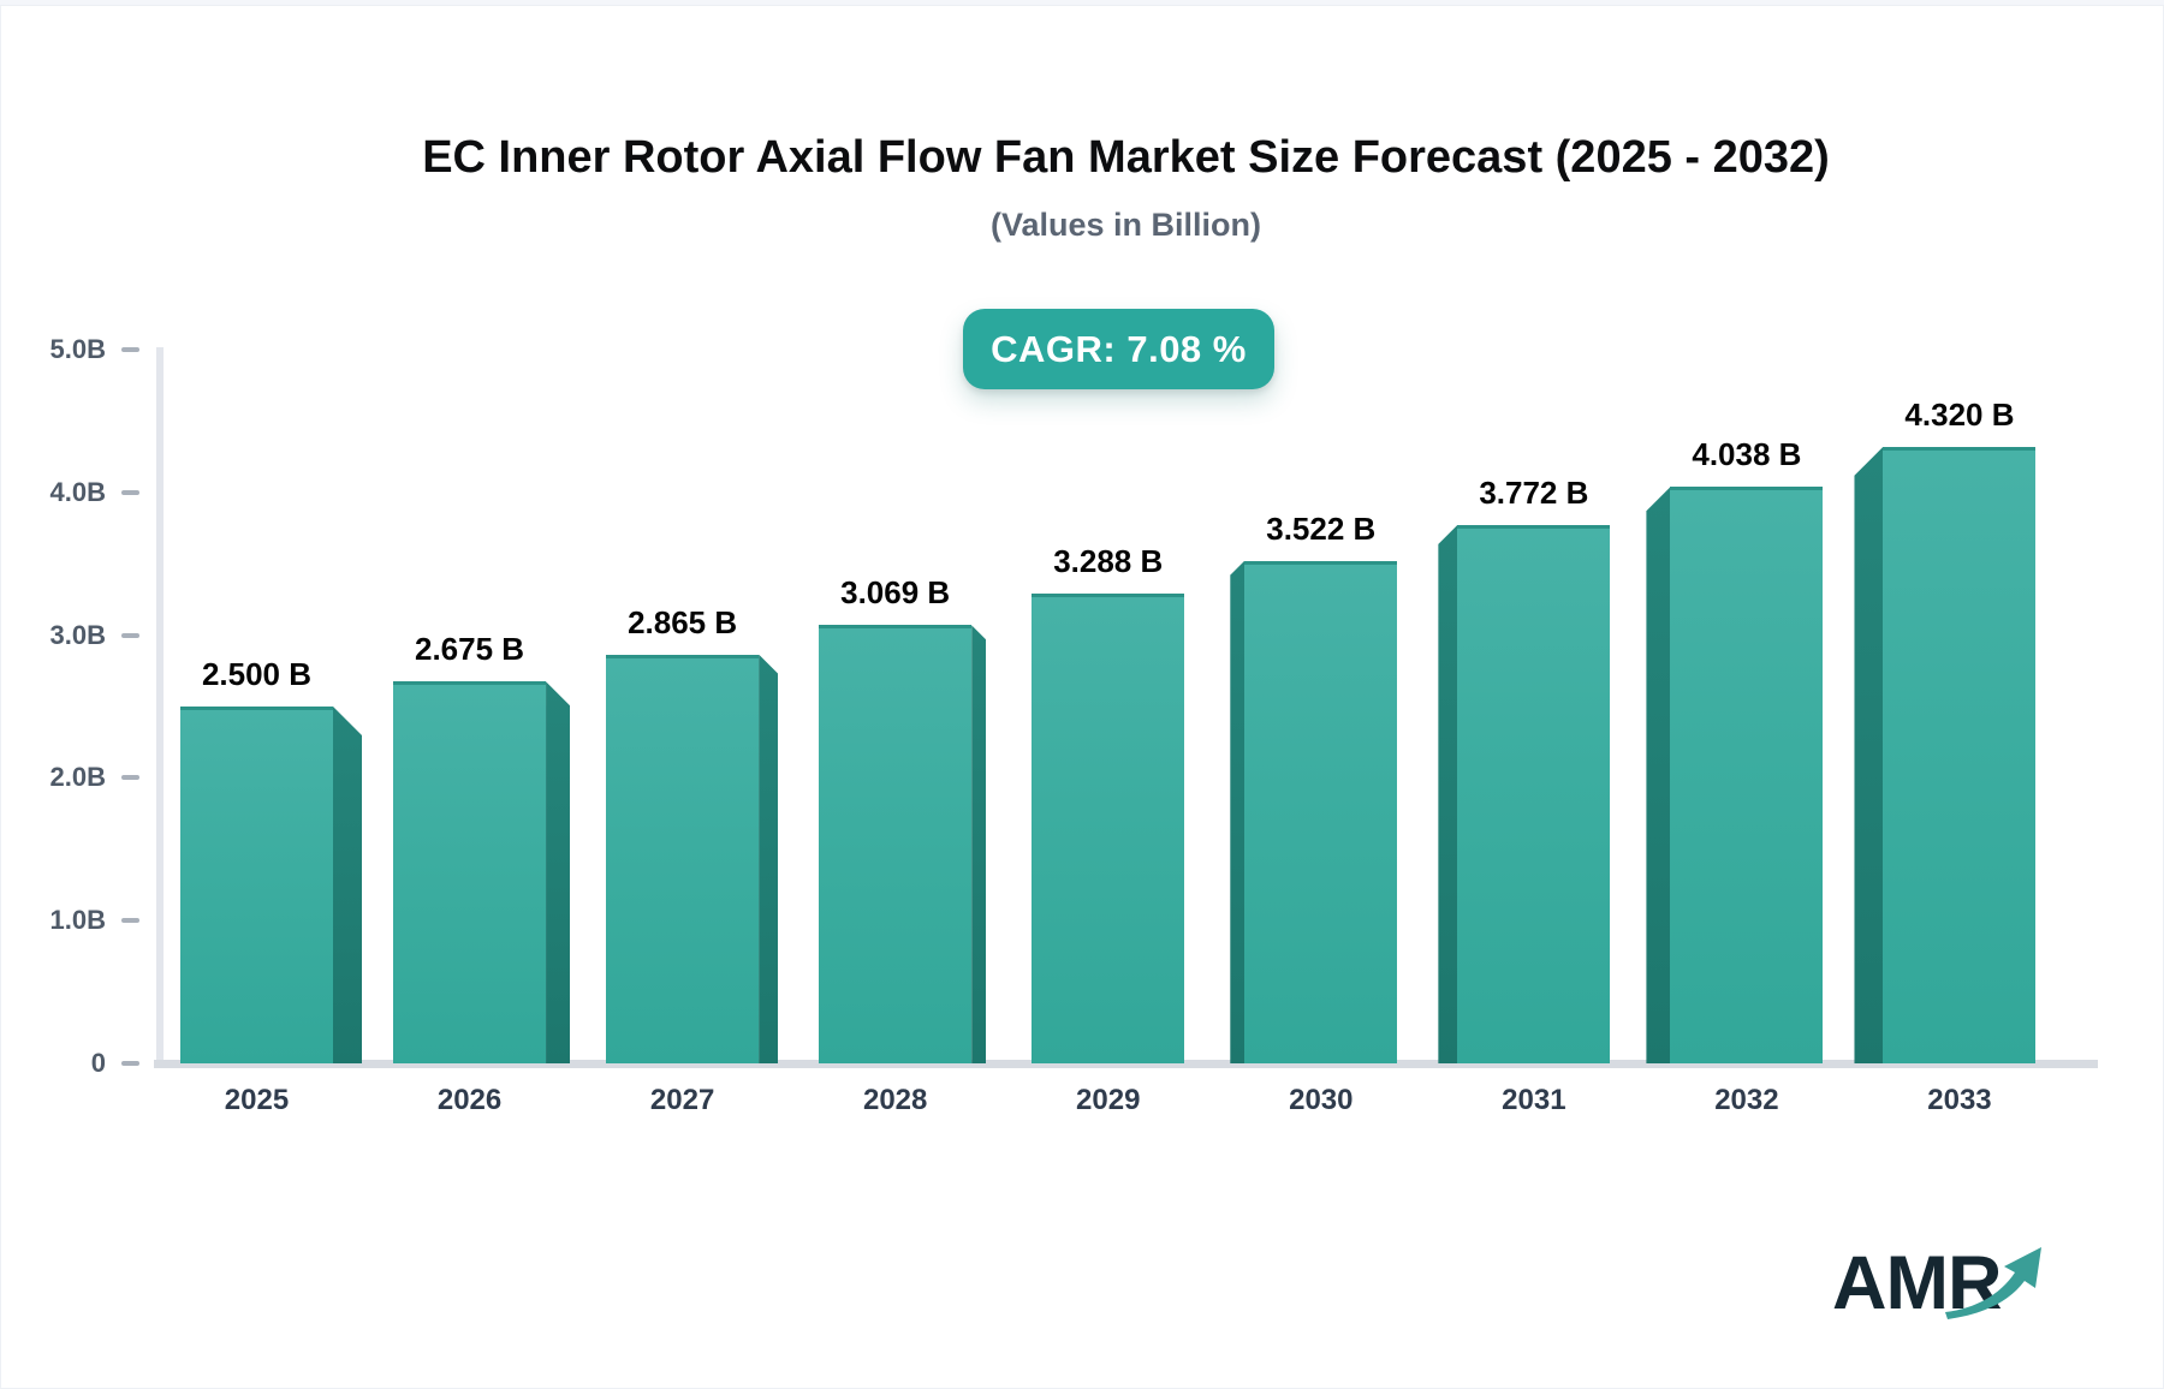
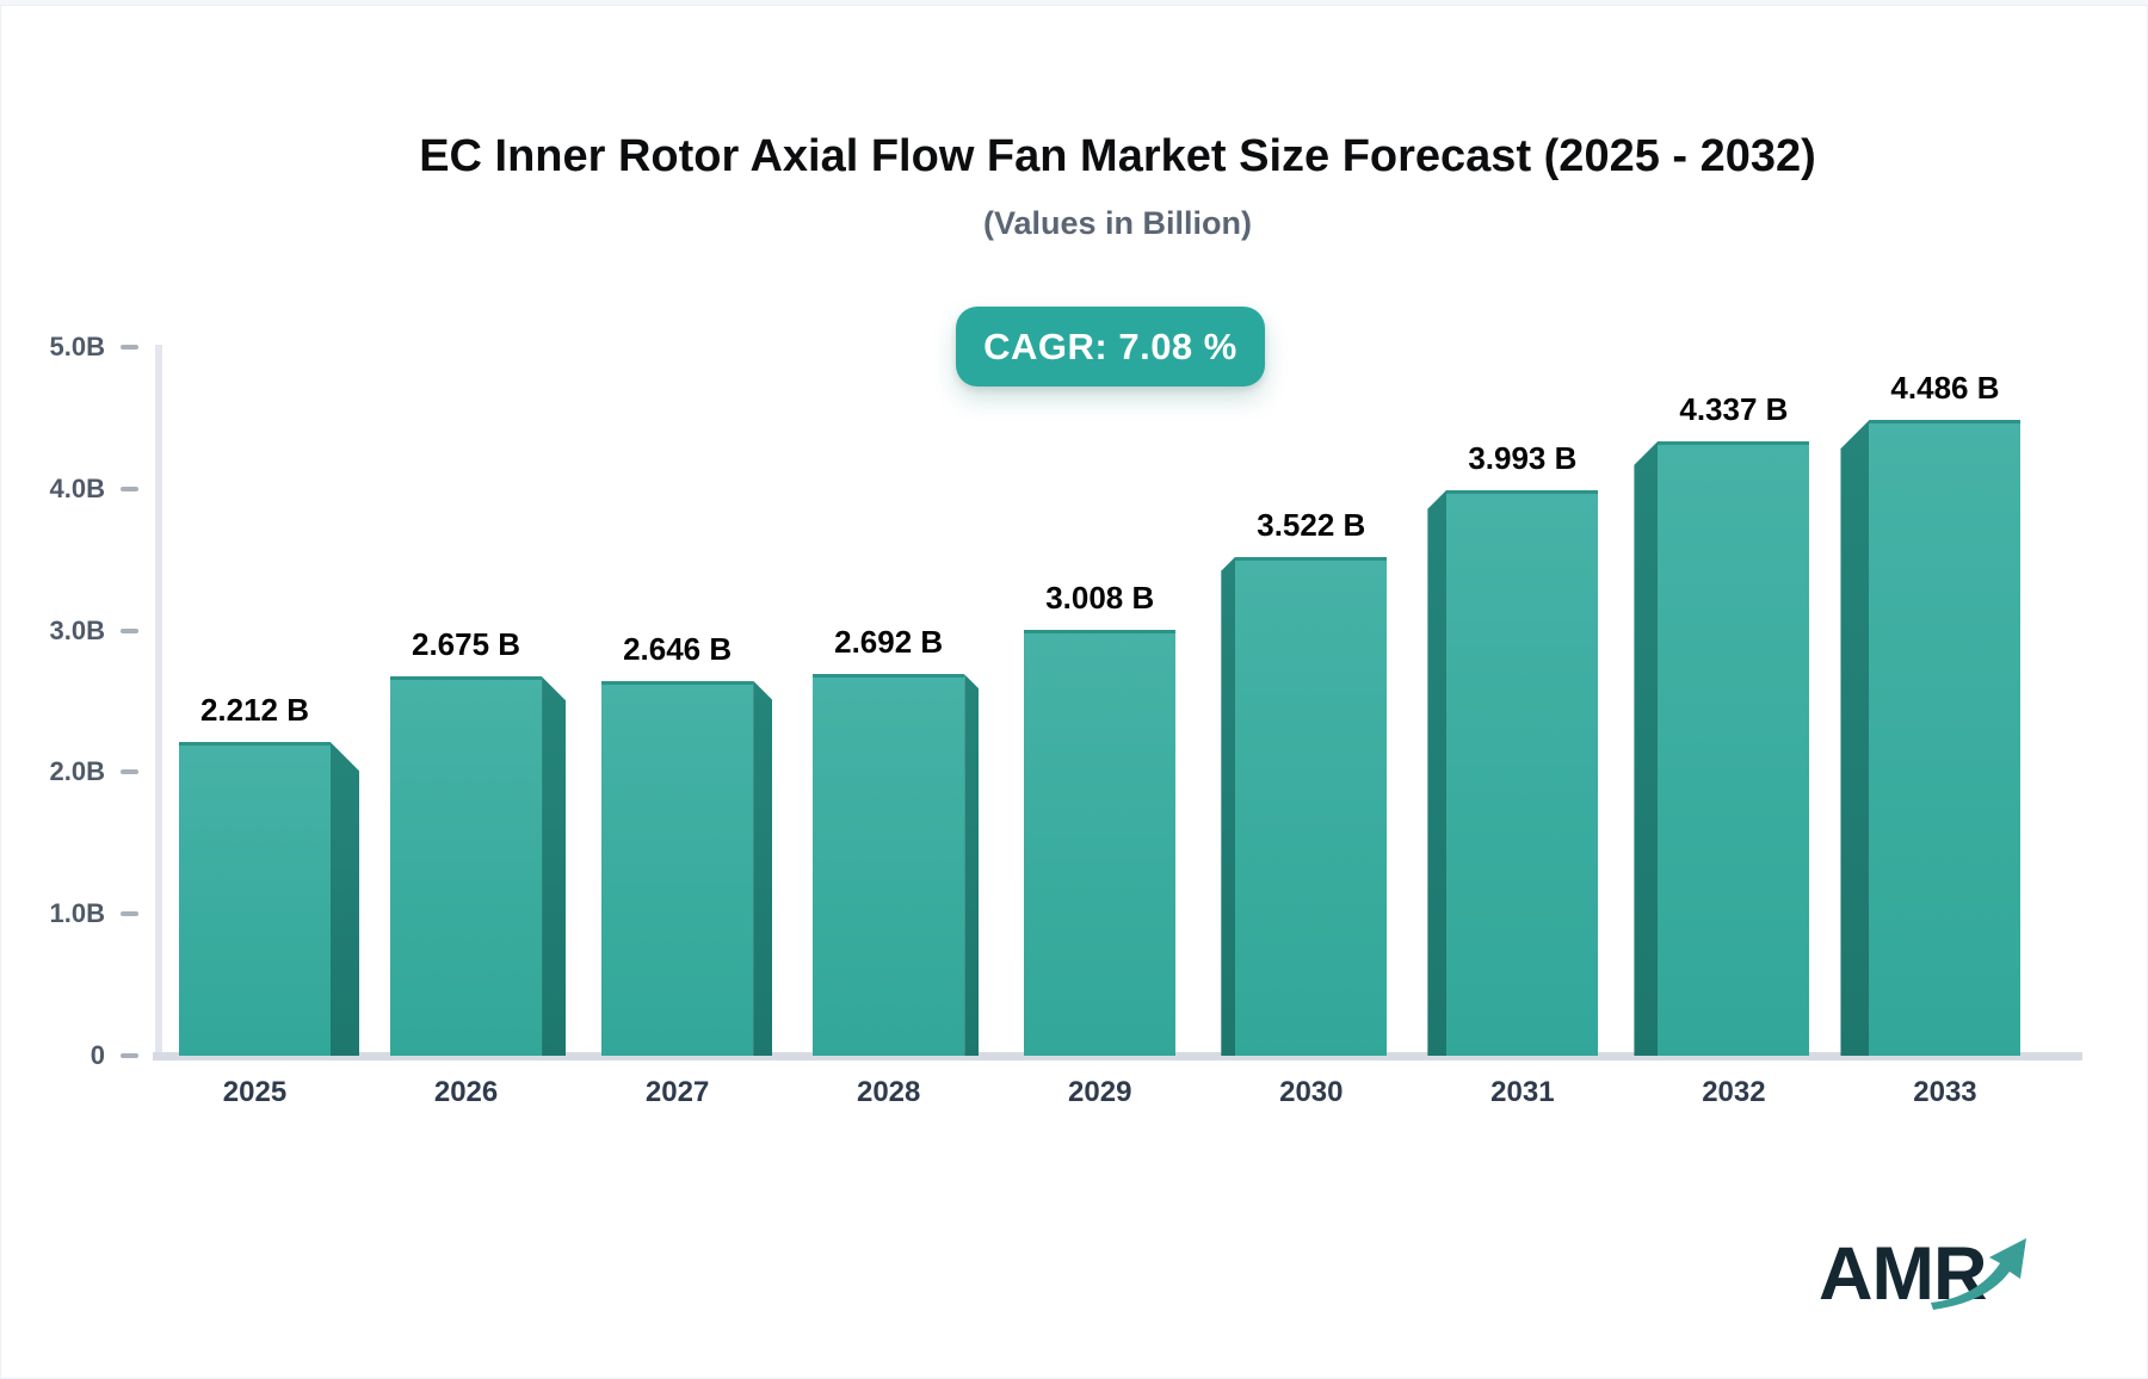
2025: 2.500 -> 2.212
2027: 2.865 -> 2.646
2028: 3.069 -> 2.692
2029: 3.288 -> 3.008
2031: 3.772 -> 3.993
2032: 4.038 -> 4.337
2033: 4.320 -> 4.486
